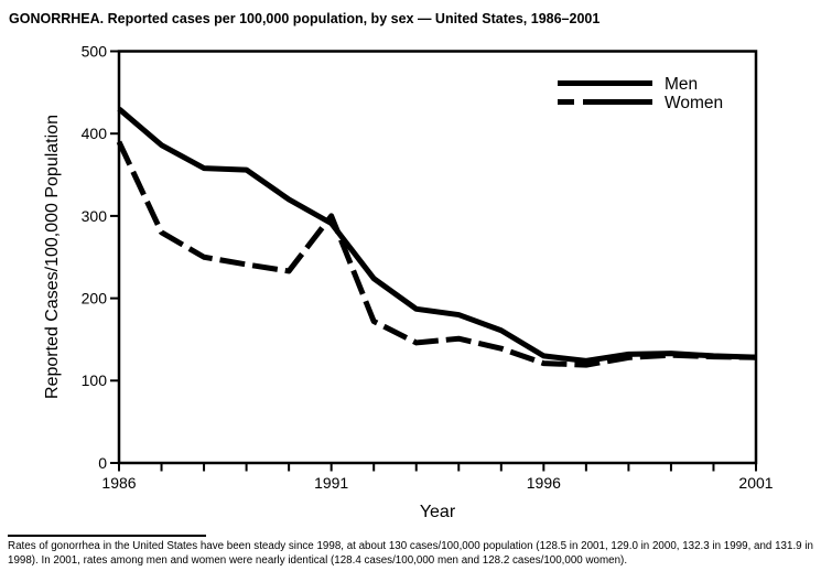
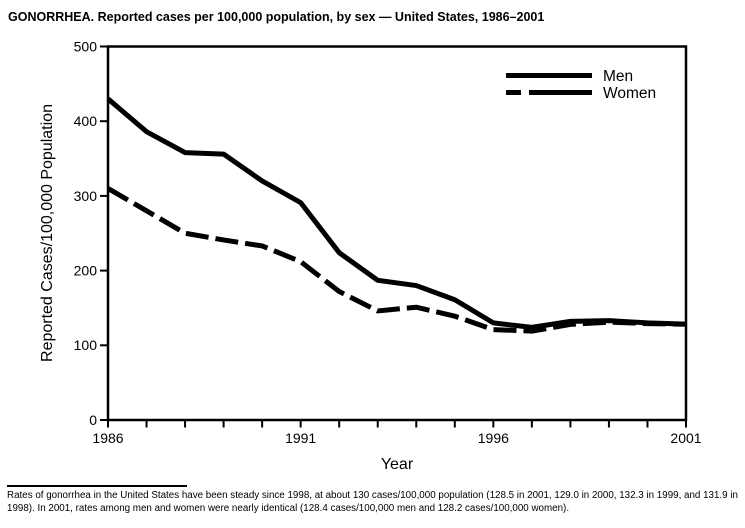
Women/1986: 390 -> 310
Women/1991: 300 -> 210
